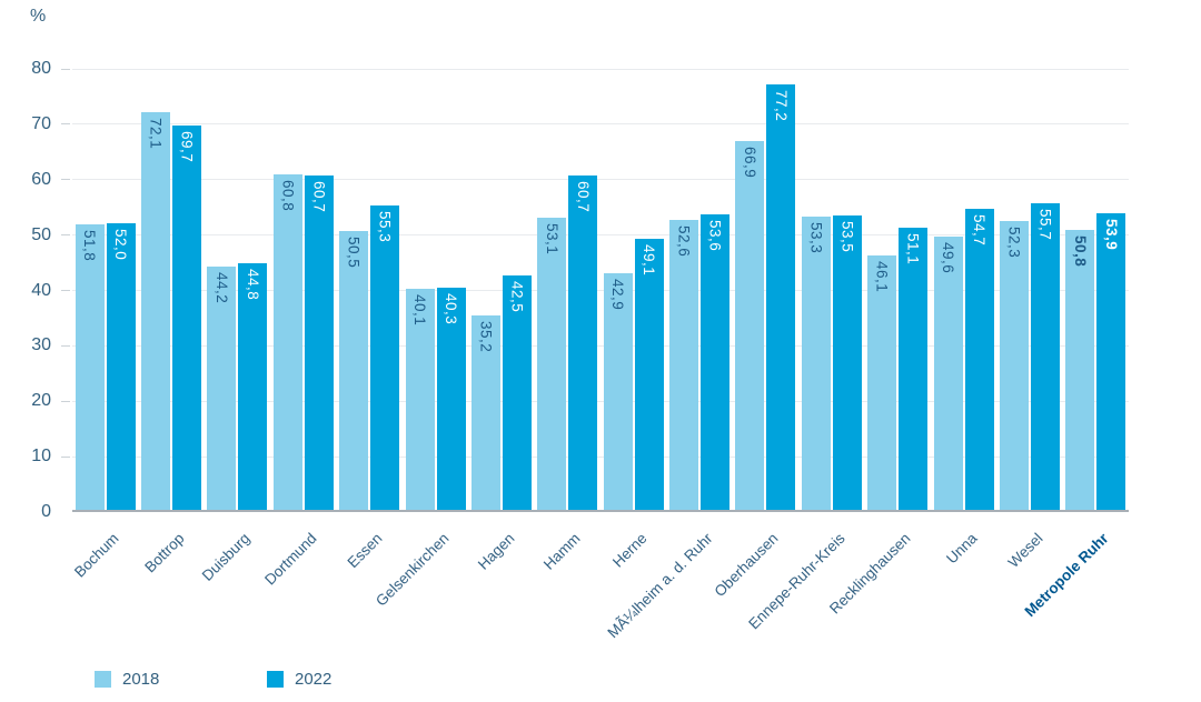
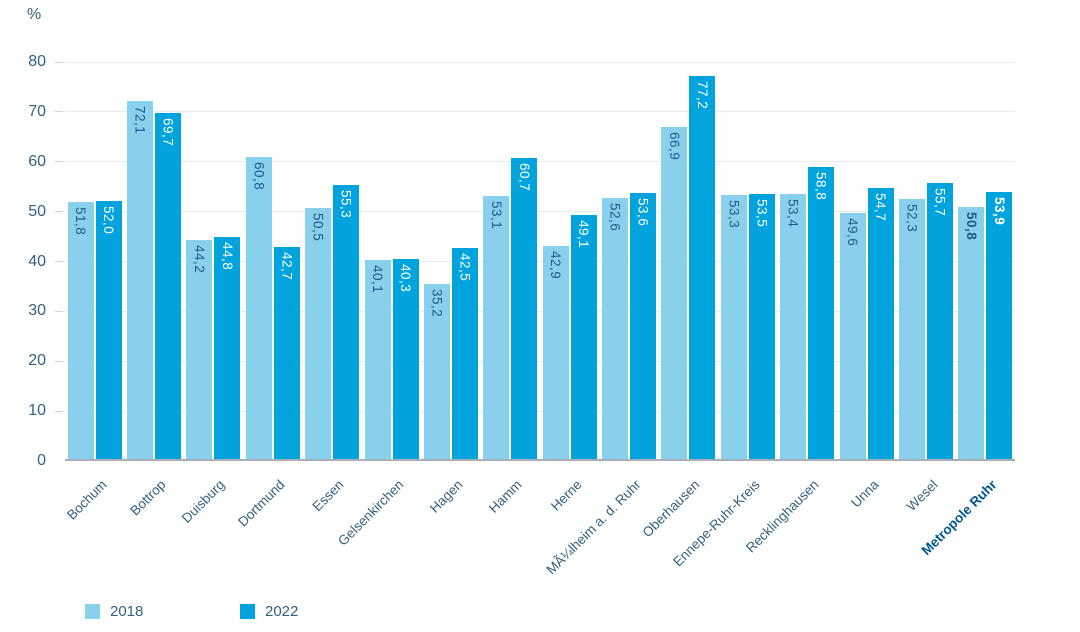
2022/Dortmund: 60,7 -> 42,7
2018/Recklinghausen: 46,1 -> 53,4
2022/Recklinghausen: 51,1 -> 58,8
